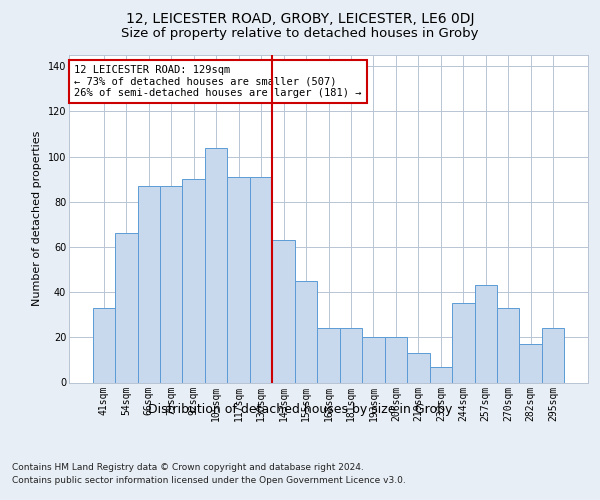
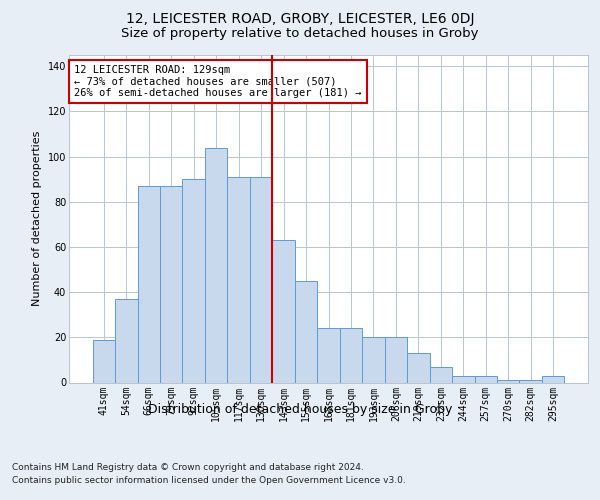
41sqm: 33 -> 19
54sqm: 66 -> 37
244sqm: 35 -> 3
257sqm: 43 -> 3
270sqm: 33 -> 1
282sqm: 17 -> 1
295sqm: 24 -> 3
